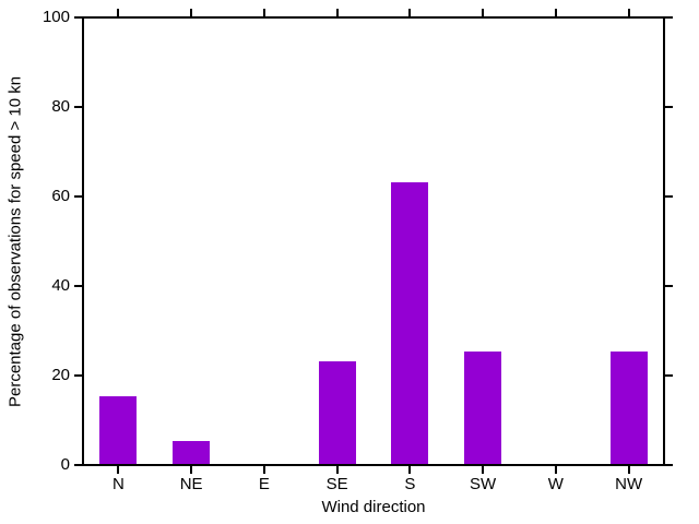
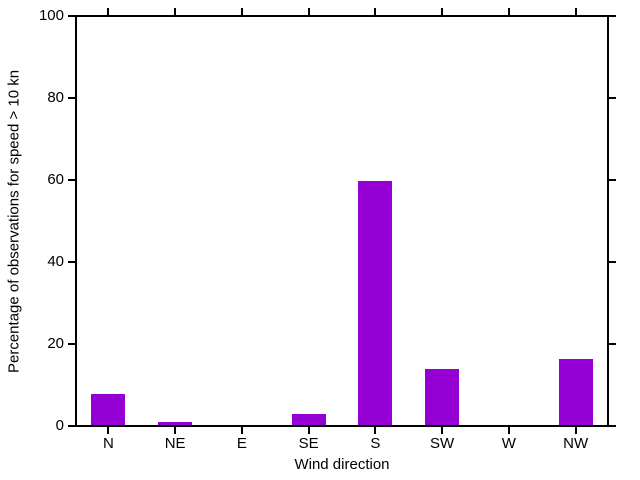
N: 15 -> 8
NE: 5 -> 1
SE: 23 -> 3
S: 63 -> 60
SW: 25 -> 14
NW: 25 -> 16
